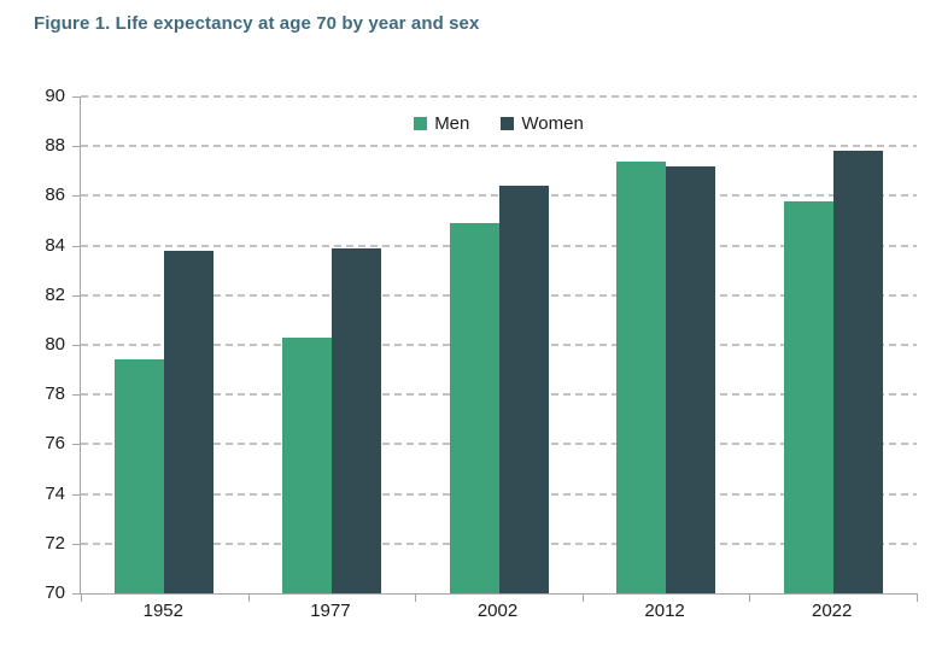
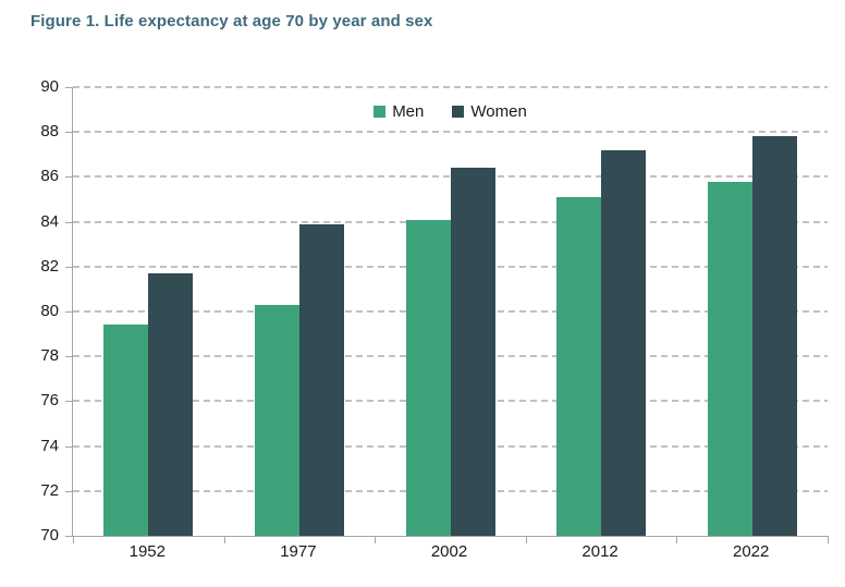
Women/1952: 83.8 -> 81.7
Men/2002: 84.9 -> 84.1
Men/2012: 87.4 -> 85.1
